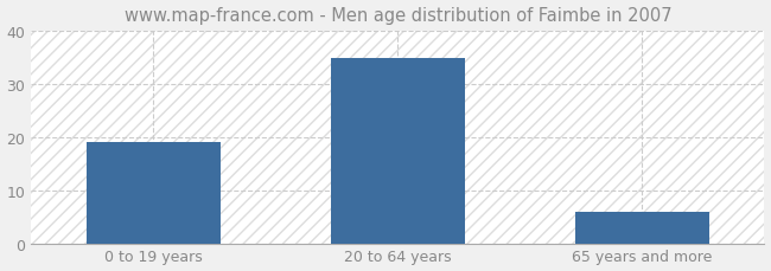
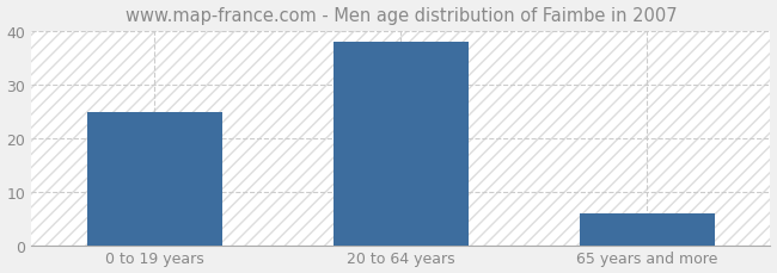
0 to 19 years: 19 -> 25
20 to 64 years: 35 -> 38
